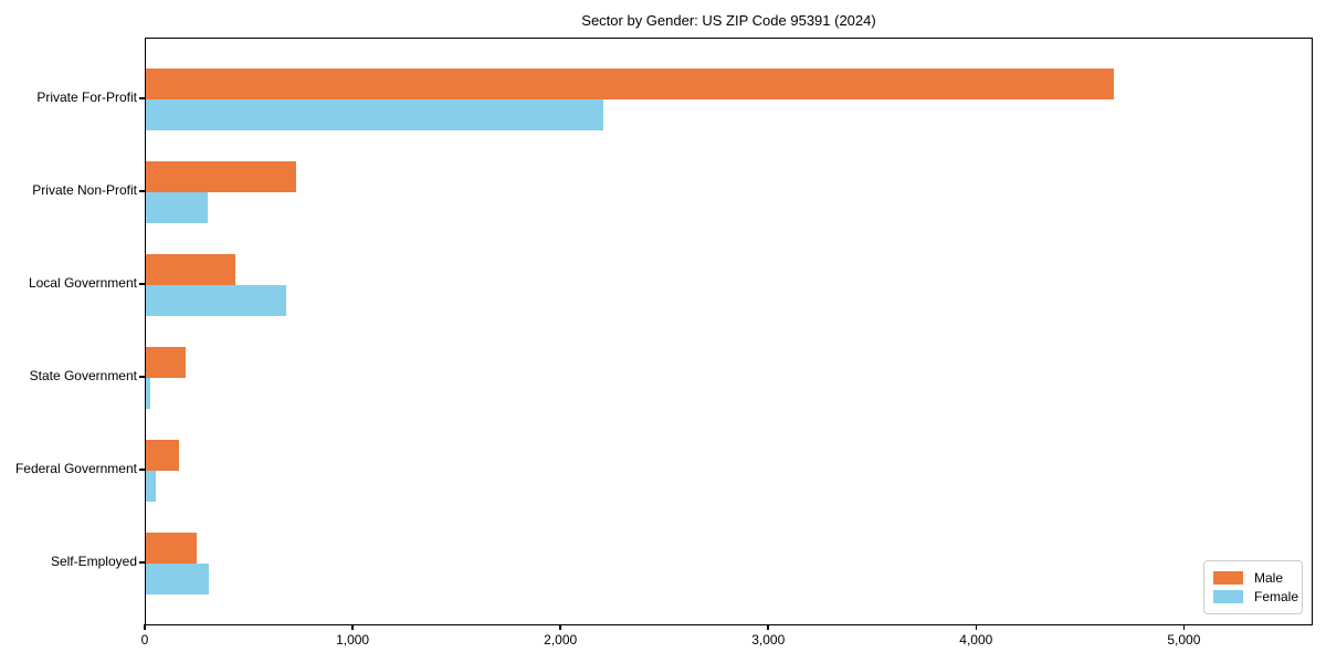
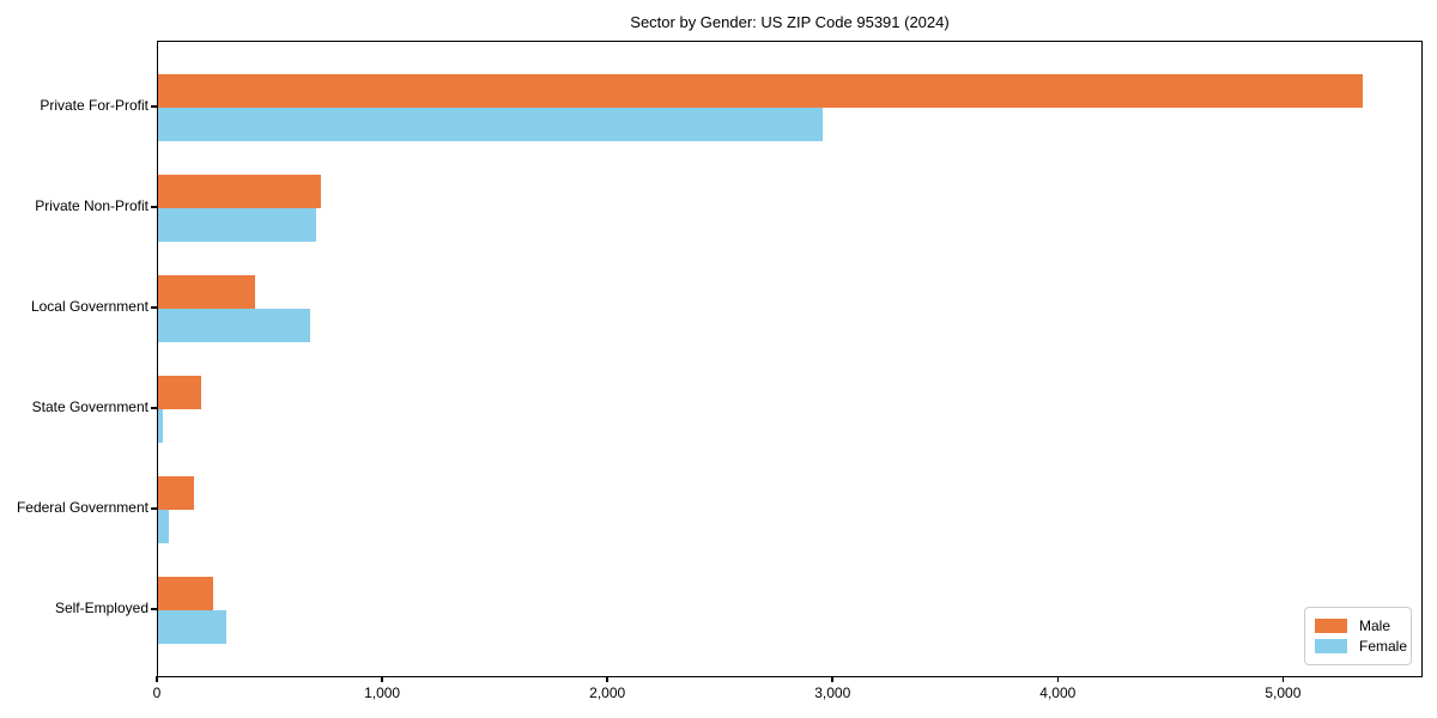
Male/Private For-Profit: 4660 -> 5350
Female/Private For-Profit: 2200 -> 2950
Female/Private Non-Profit: 300 -> 700
